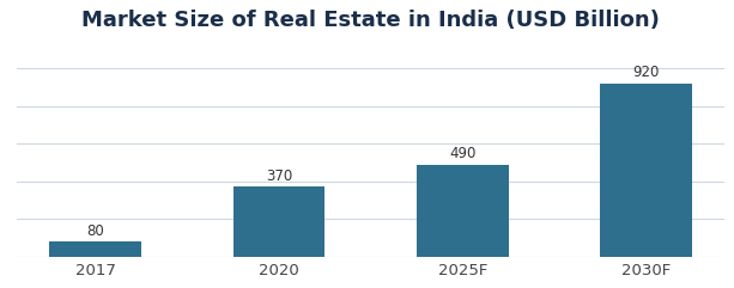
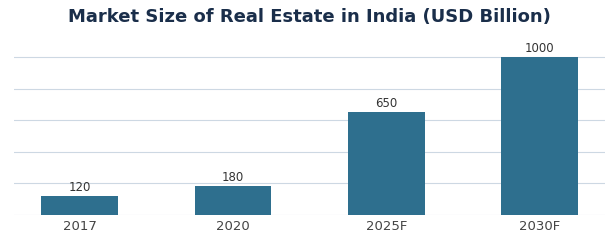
2017: 80 -> 120
2020: 370 -> 180
2025F: 490 -> 650
2030F: 920 -> 1000
